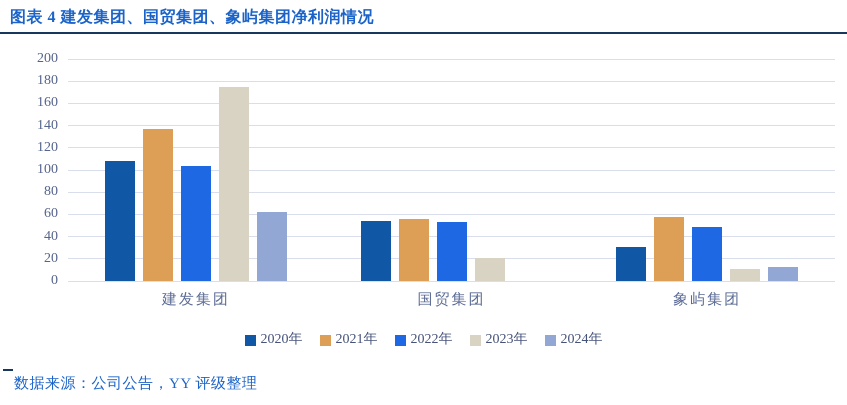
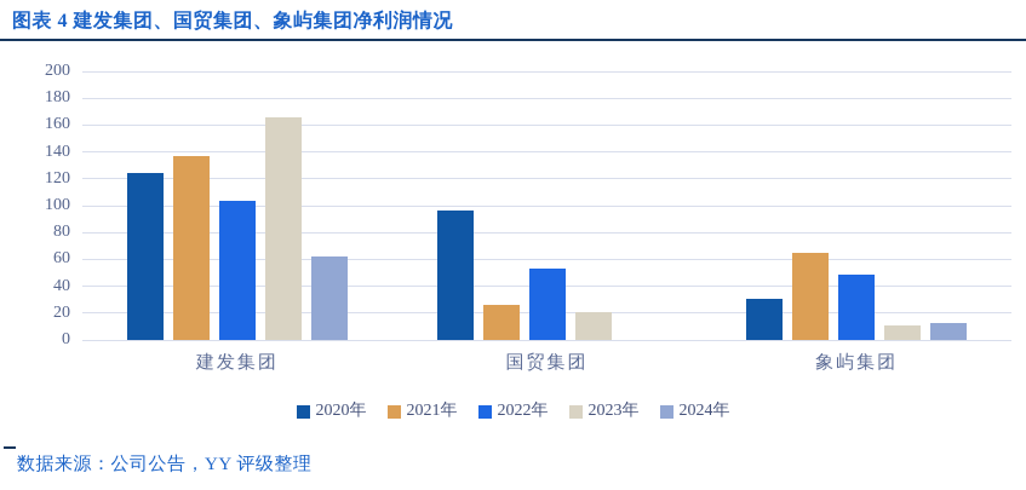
2020年/建发集团: 108 -> 124
2023年/建发集团: 175 -> 166
2020年/国贸集团: 54 -> 96
2021年/国贸集团: 56 -> 26
2021年/象屿集团: 58 -> 65
